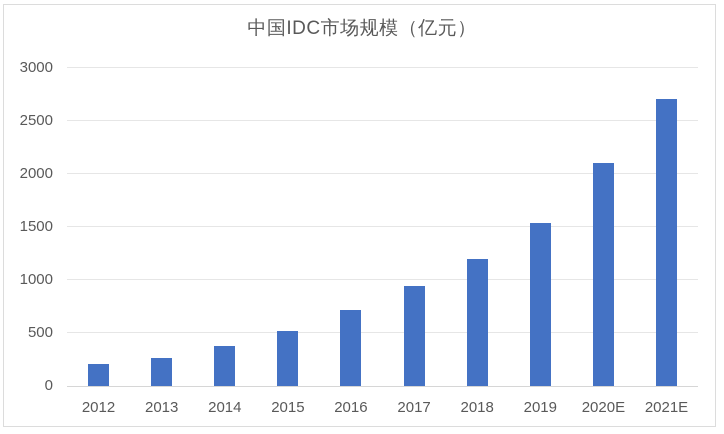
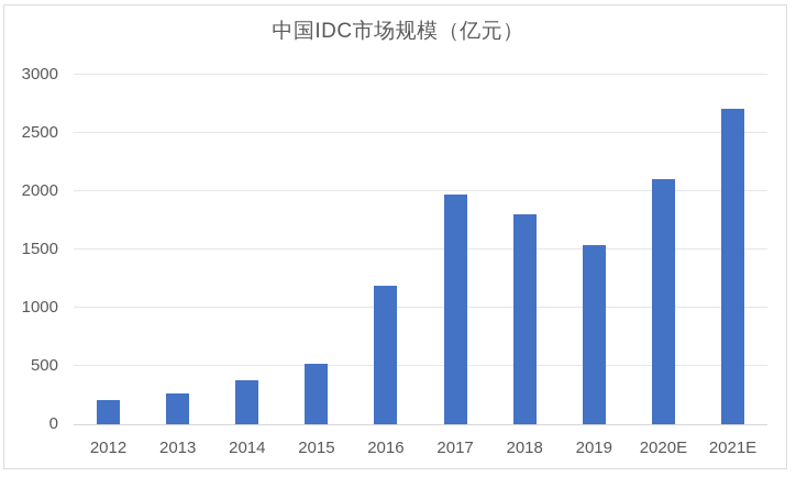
2016: 720 -> 1190
2017: 940 -> 1970
2018: 1200 -> 1800
